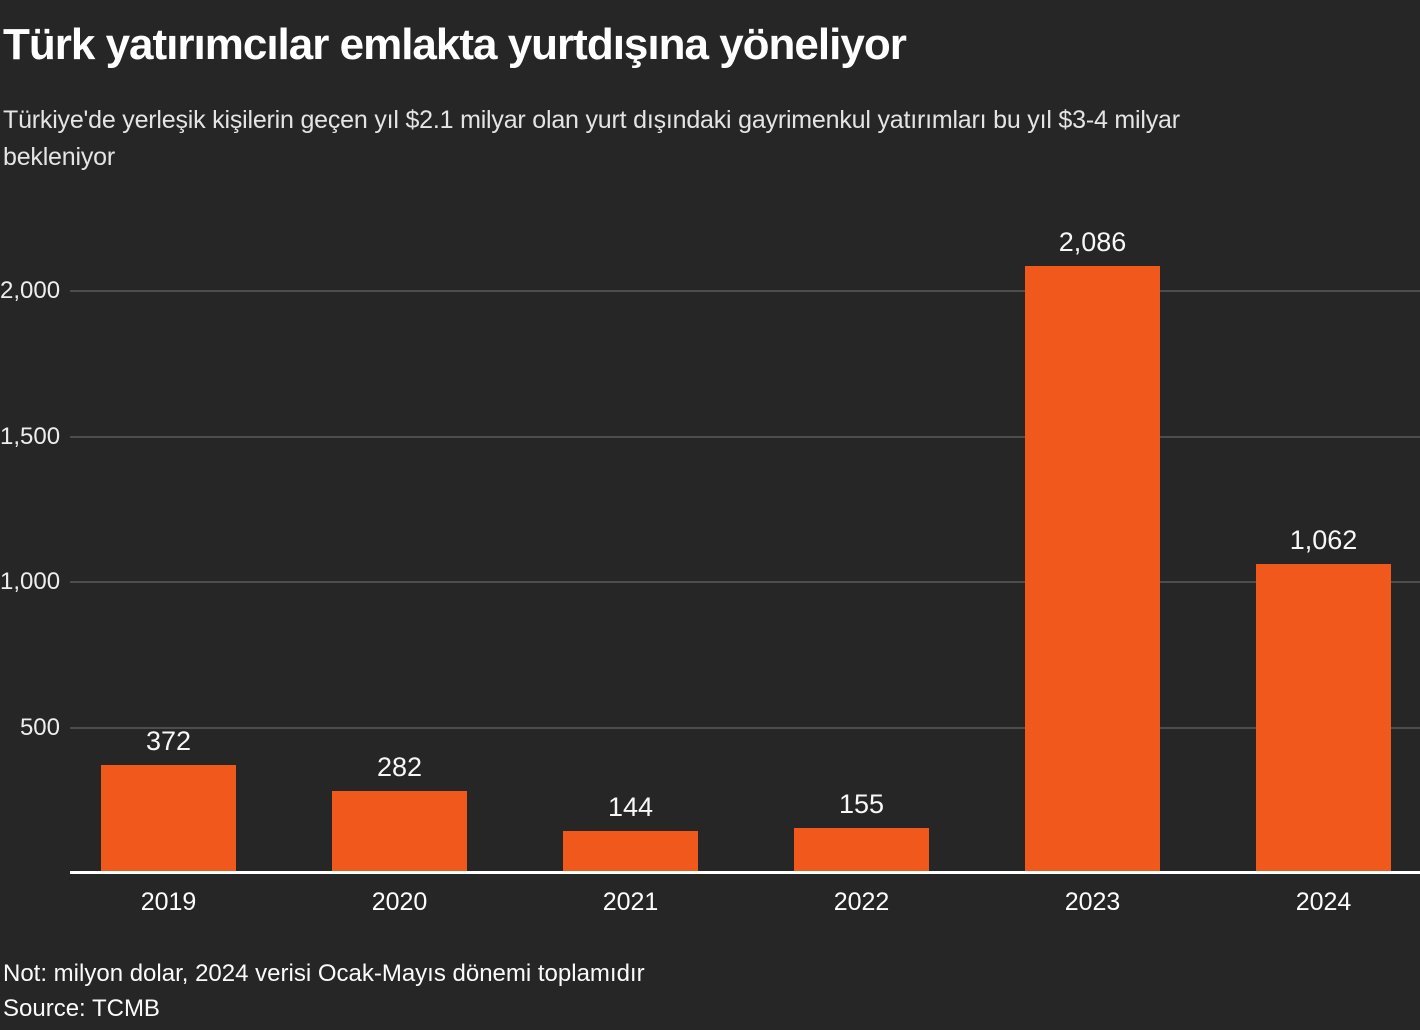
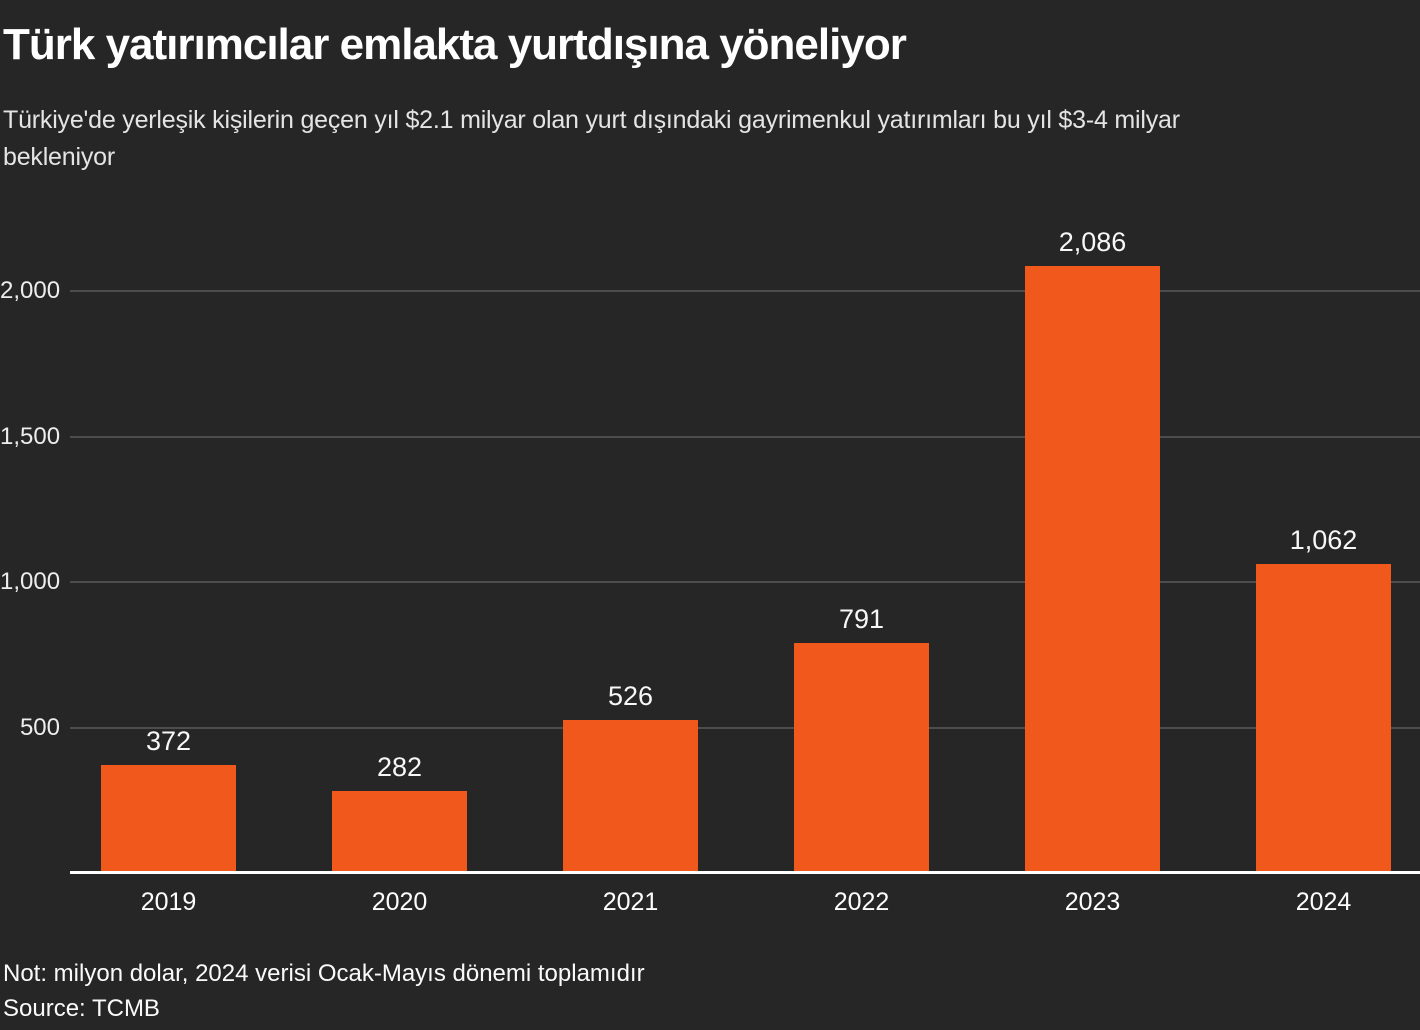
2021: 144 -> 526
2022: 155 -> 791
